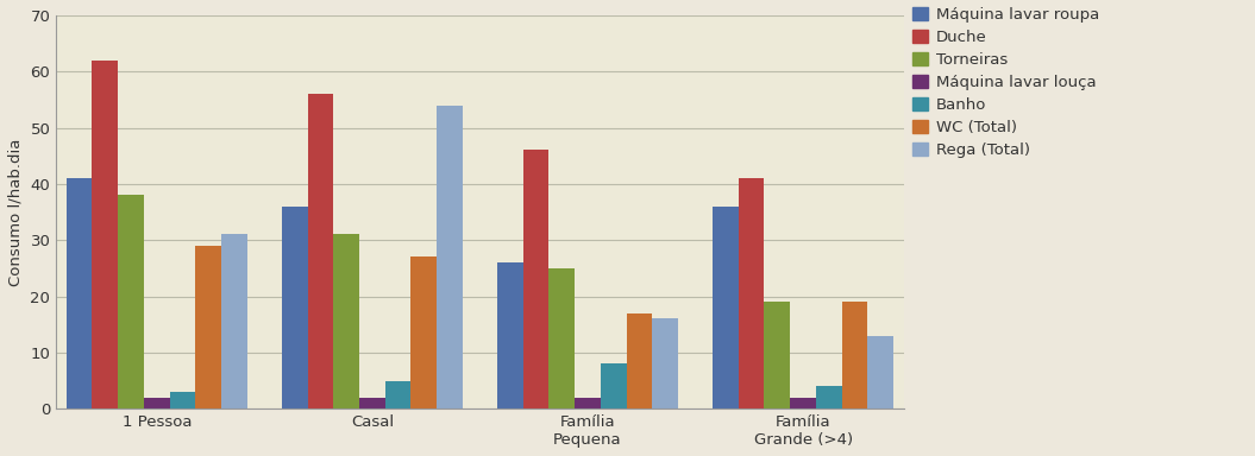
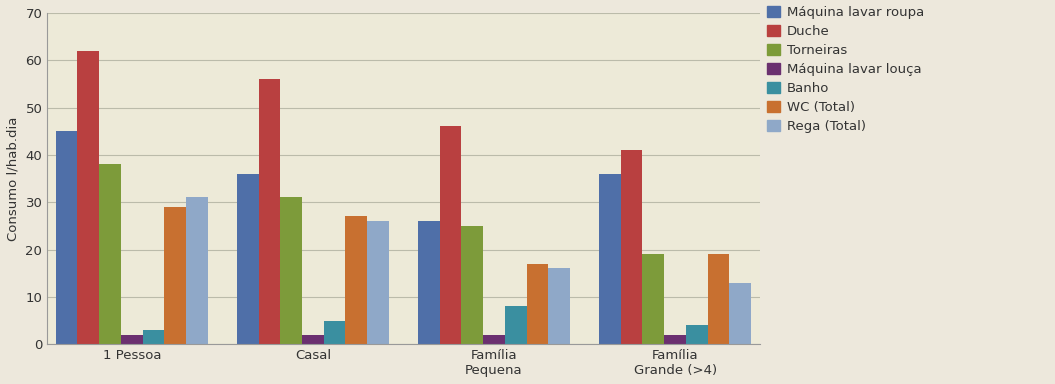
Máquina lavar roupa/1 Pessoa: 41 -> 45
Rega (Total)/Casal: 54 -> 26
